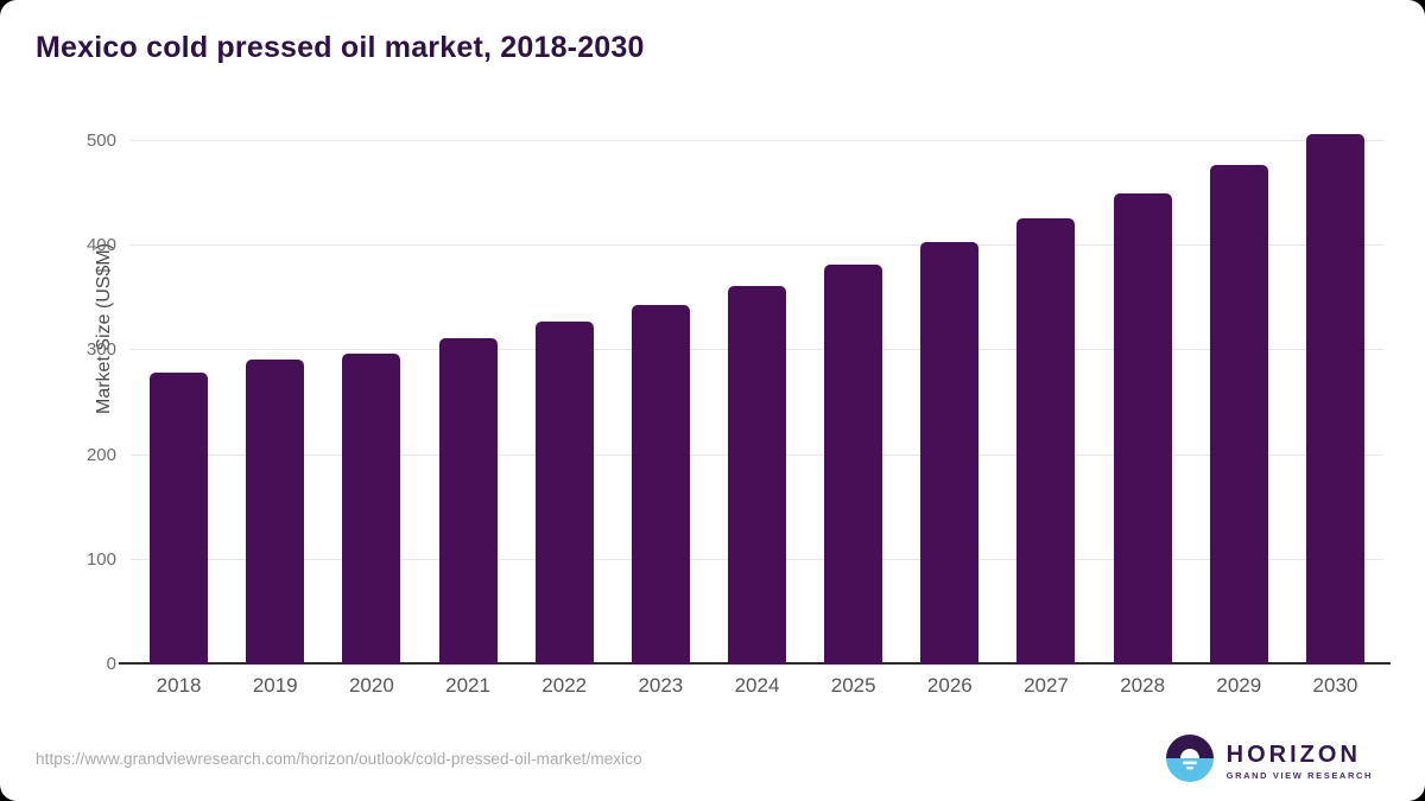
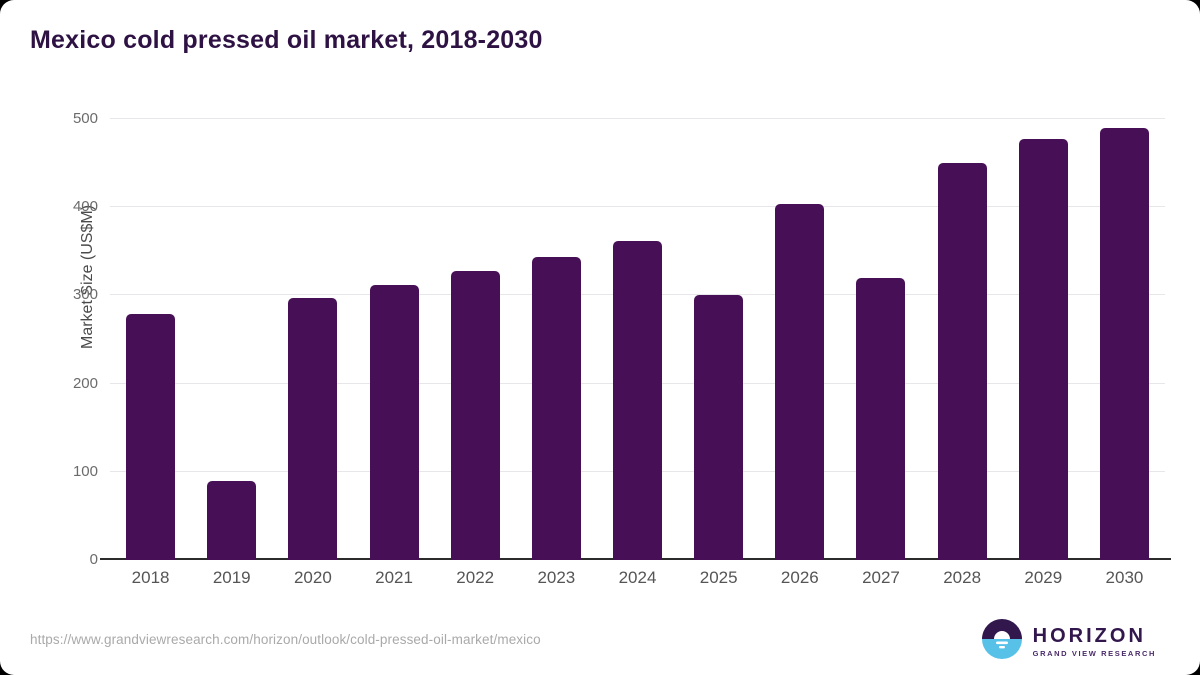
2019: 290 -> 90
2025: 380 -> 300
2027: 430 -> 320
2030: 510 -> 490
